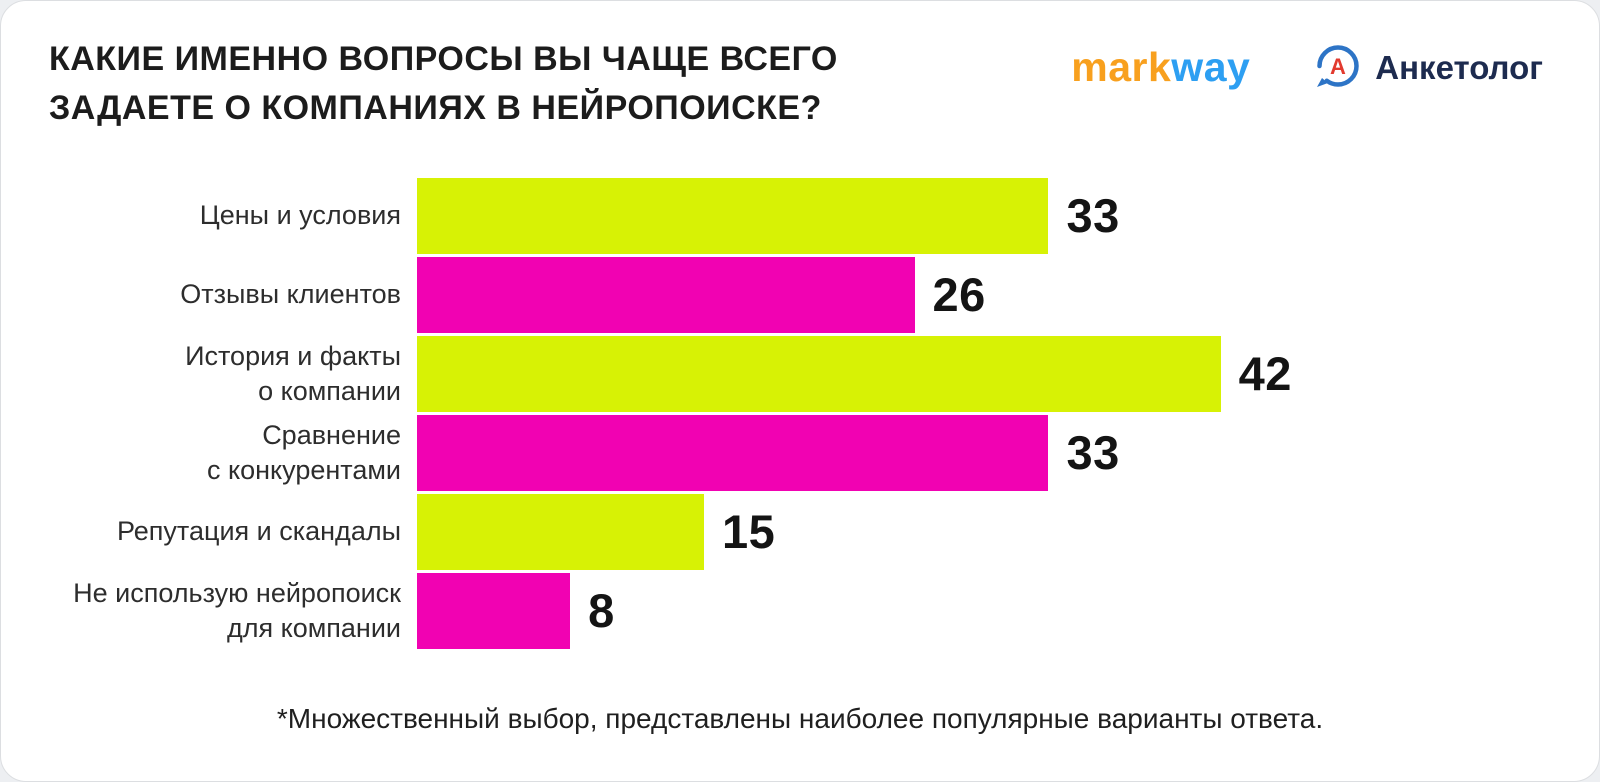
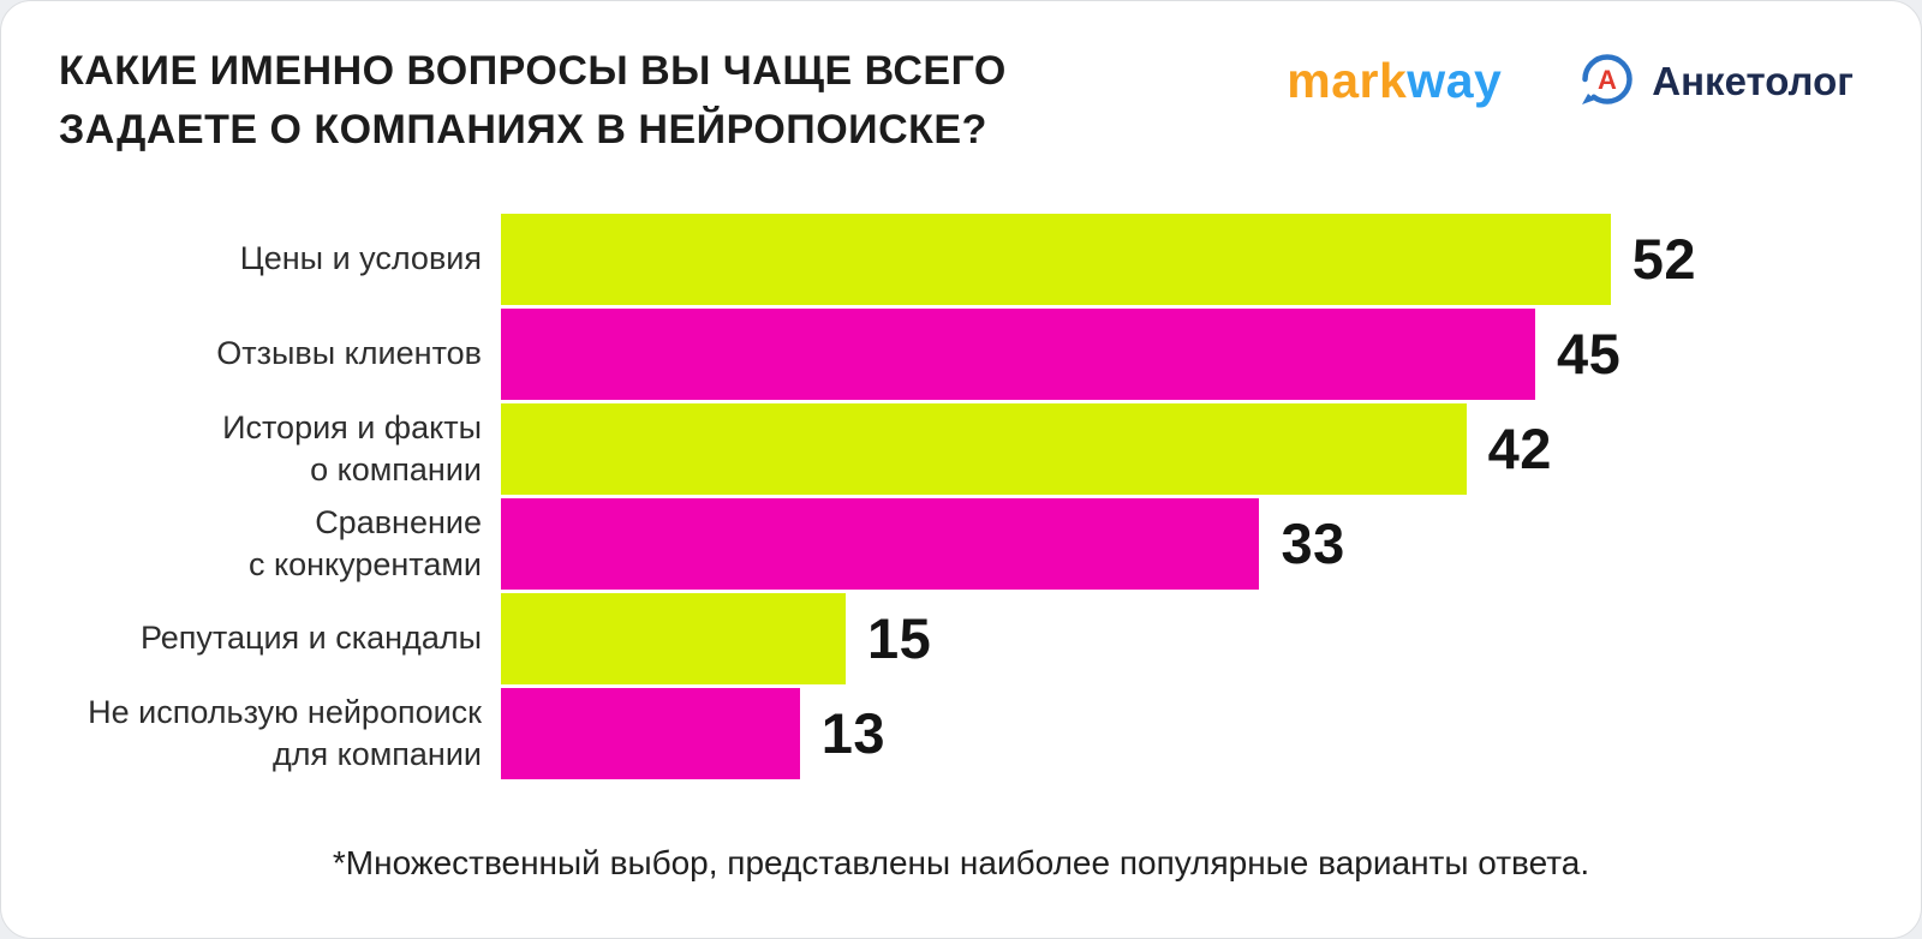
Цены и условия: 33 -> 52
Отзывы клиентов: 26 -> 45
Не использую нейропоиск для компании: 8 -> 13
